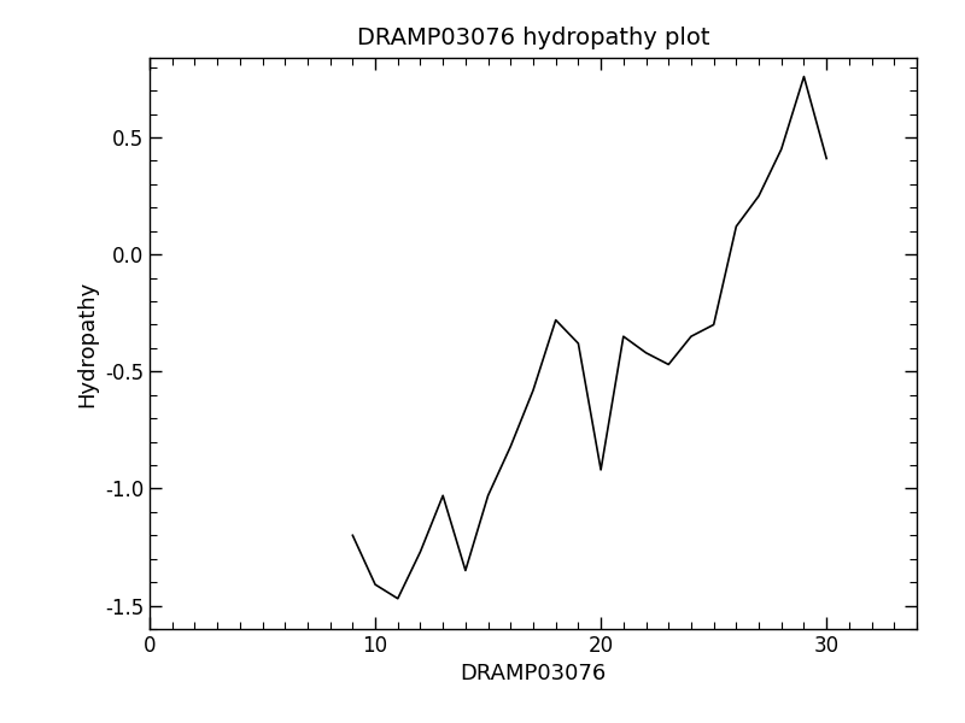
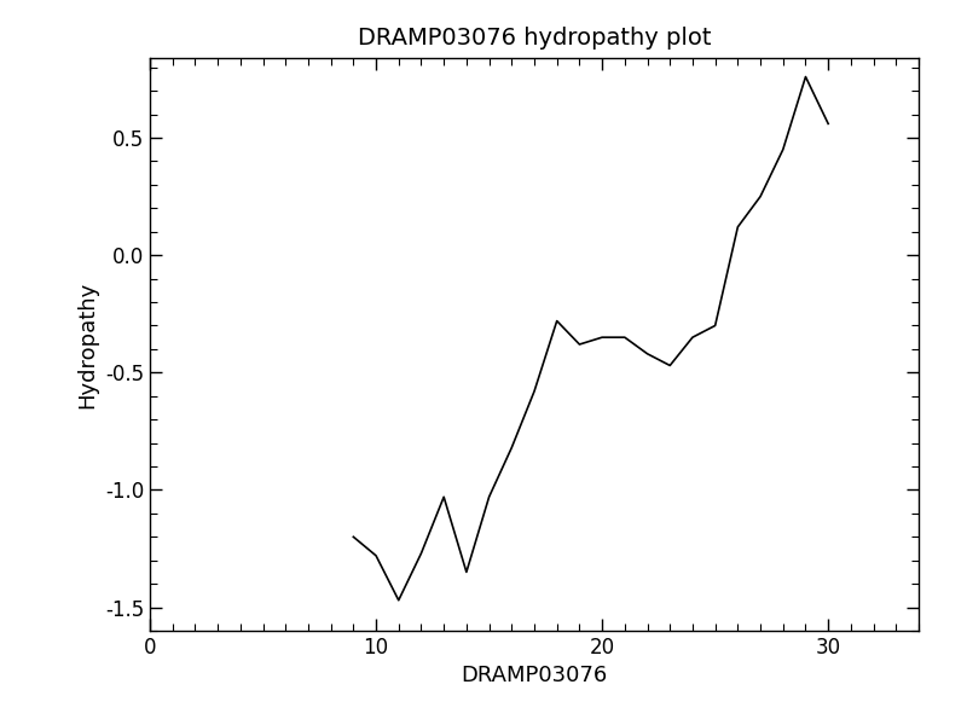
10: -1.41 -> -1.28
20: -0.92 -> -0.35
30: 0.41 -> 0.56
